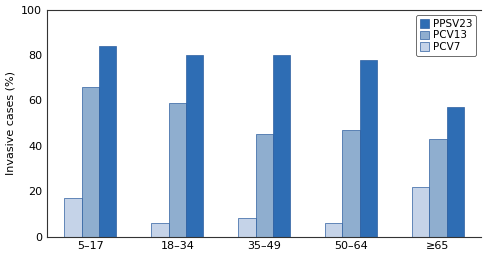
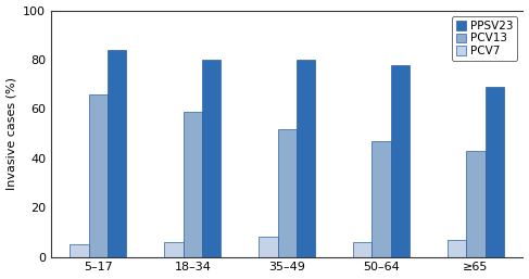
PCV7/5–17: 17 -> 5
PCV13/35–49: 45 -> 52
PCV7/≥65: 22 -> 7
PPSV23/≥65: 57 -> 69
